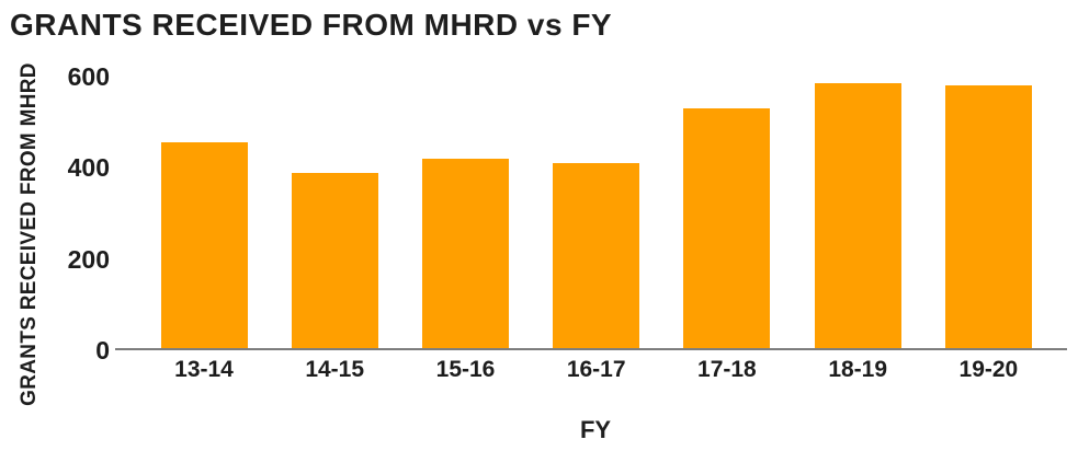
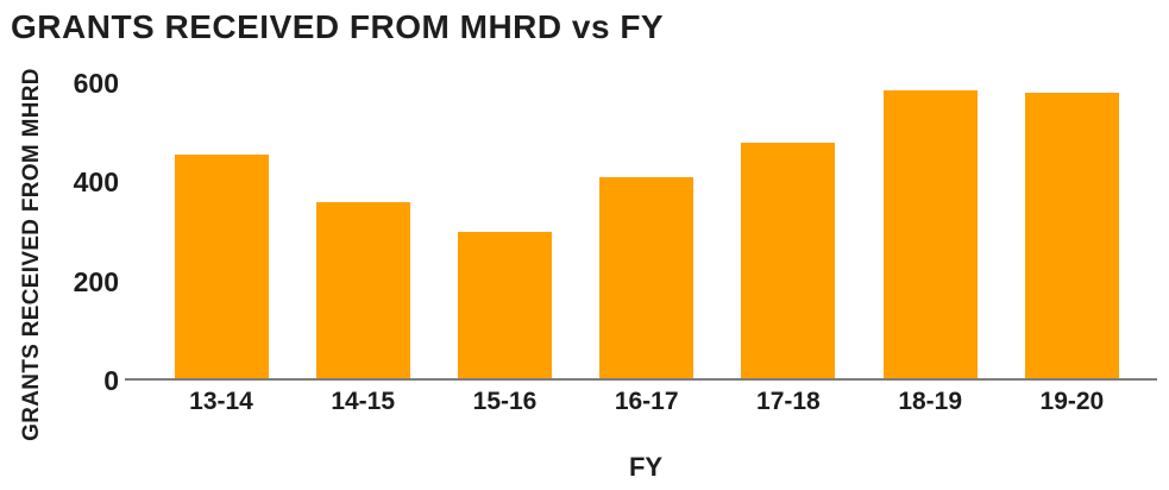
14-15: 390 -> 360
15-16: 420 -> 300
17-18: 530 -> 480
